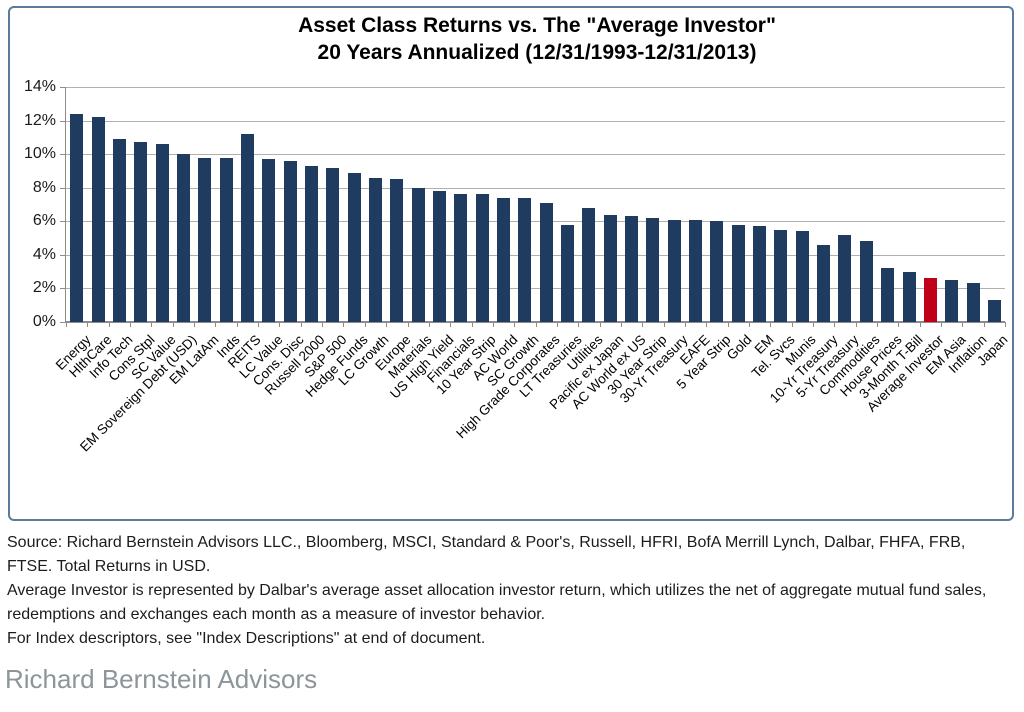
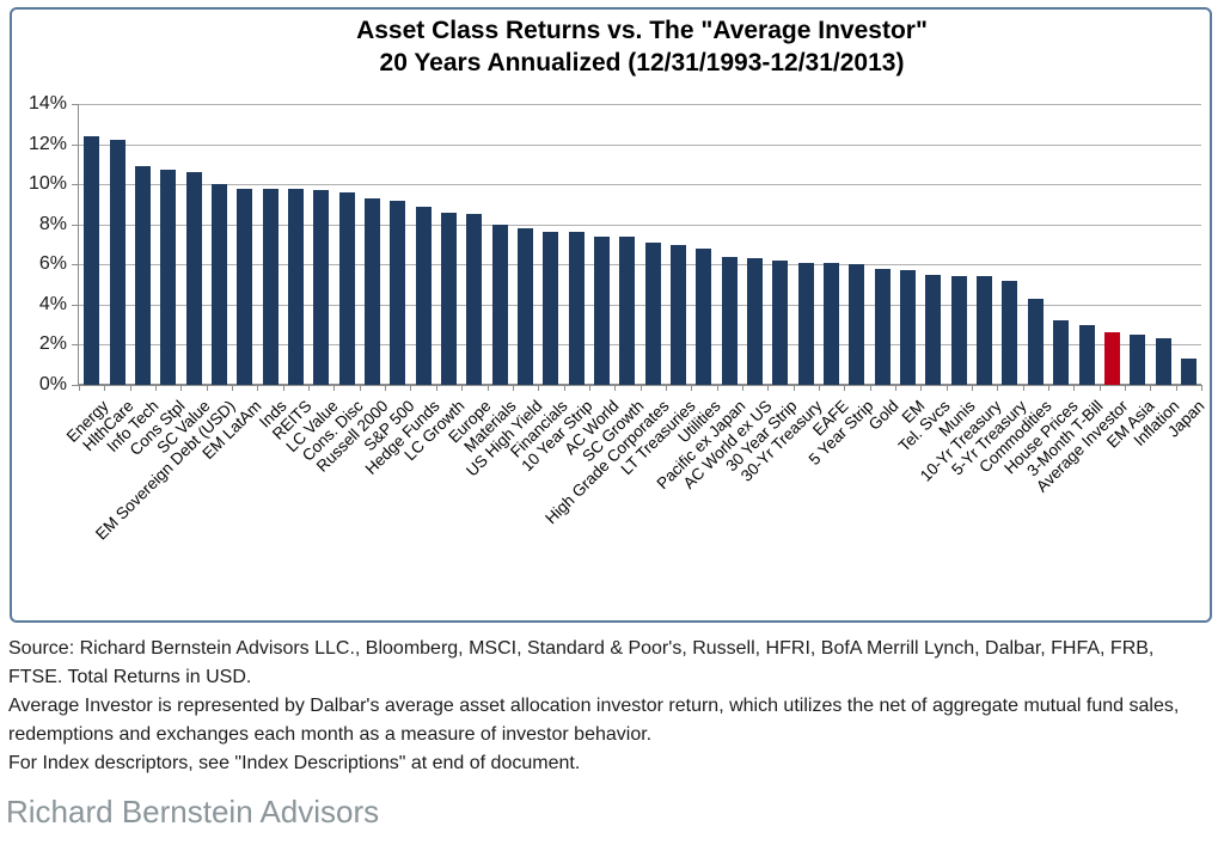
REITS: 11.2% -> 9.8%
LT Treasuries: 5.8% -> 7.0%
10-Yr Treasury: 4.6% -> 5.4%
Commodities: 4.8% -> 4.3%
